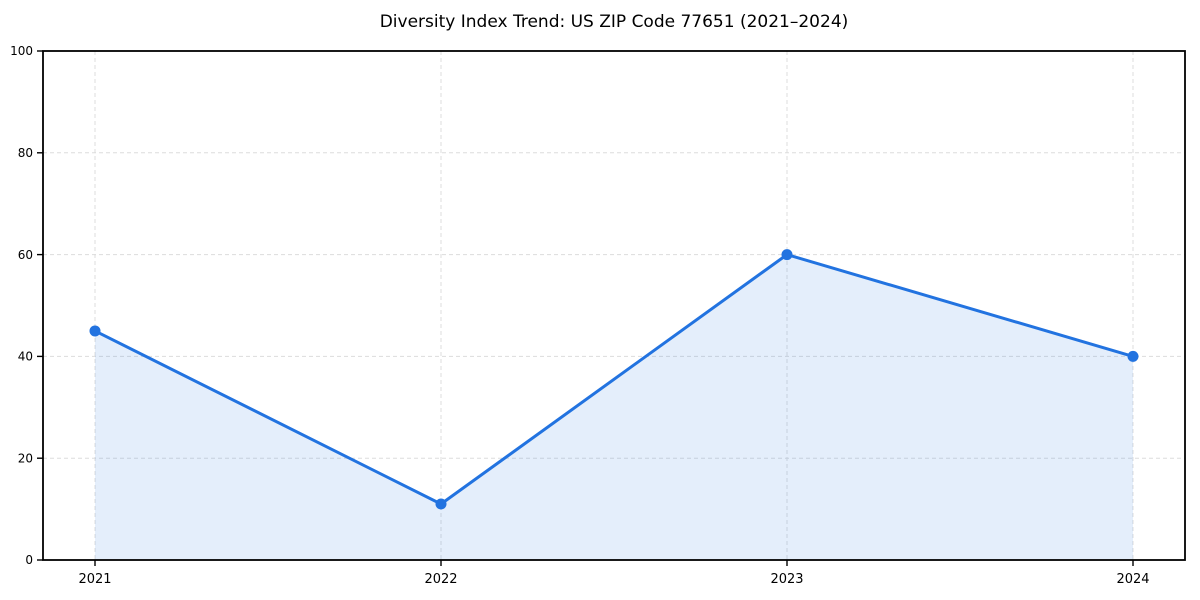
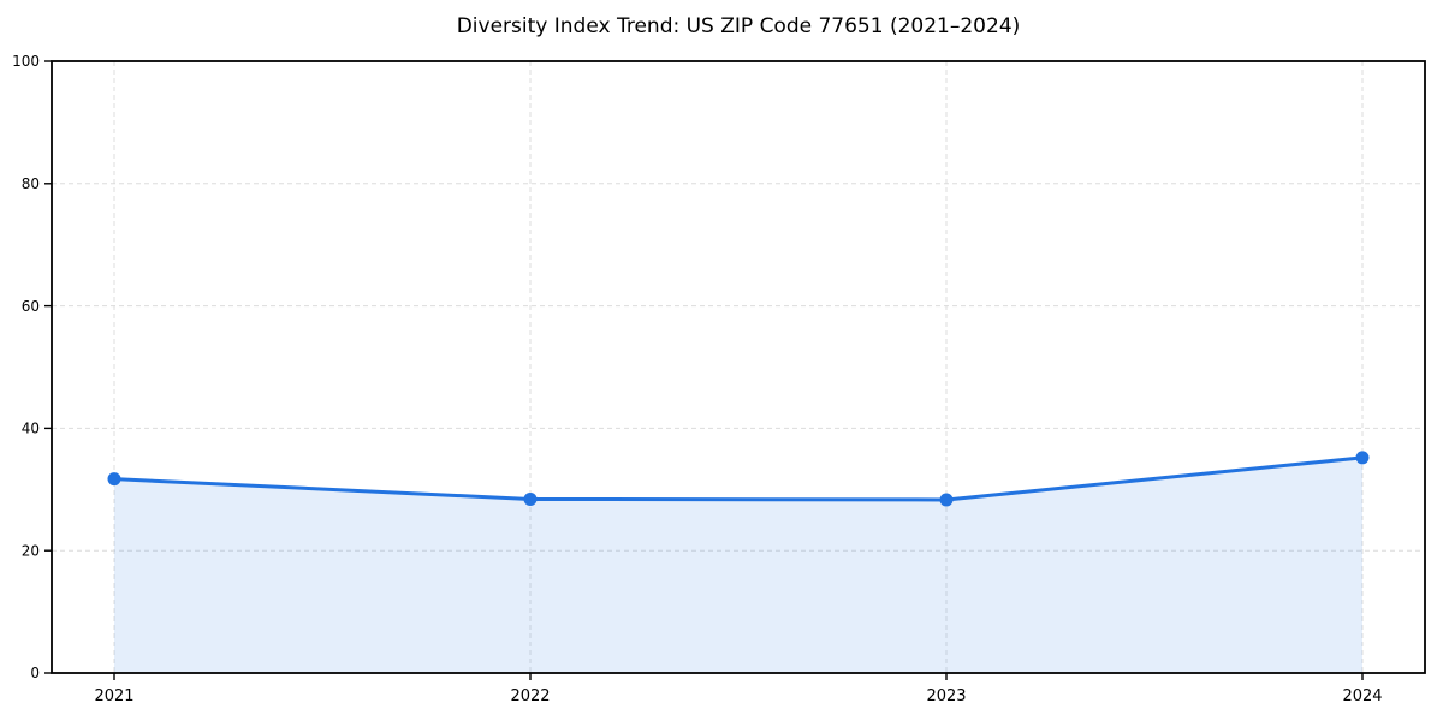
2021: 45 -> 32
2022: 11 -> 28
2023: 60 -> 28
2024: 40 -> 35
